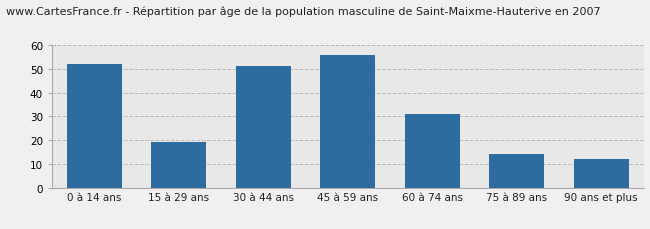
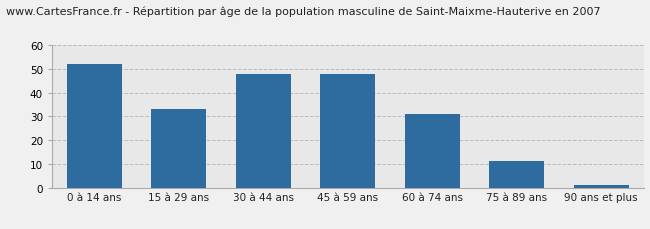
15 à 29 ans: 19 -> 33
30 à 44 ans: 51 -> 48
45 à 59 ans: 56 -> 48
75 à 89 ans: 14 -> 11
90 ans et plus: 12 -> 1
